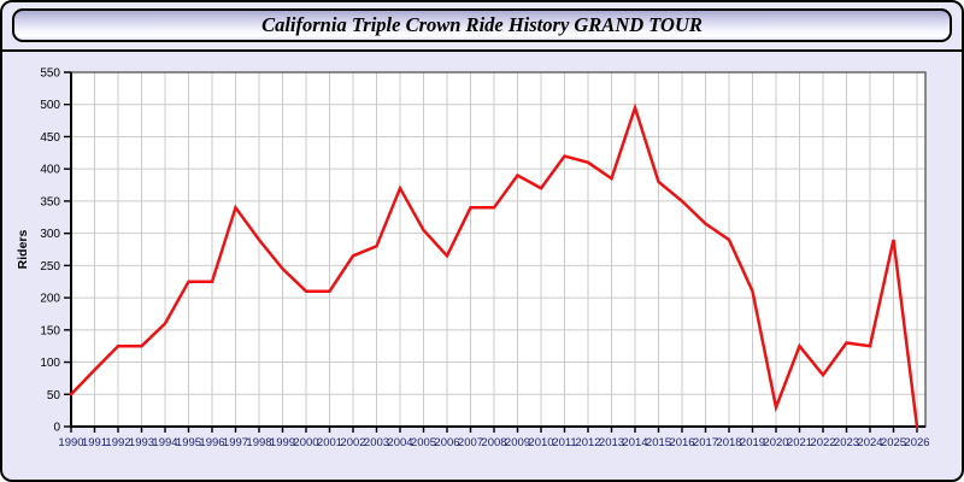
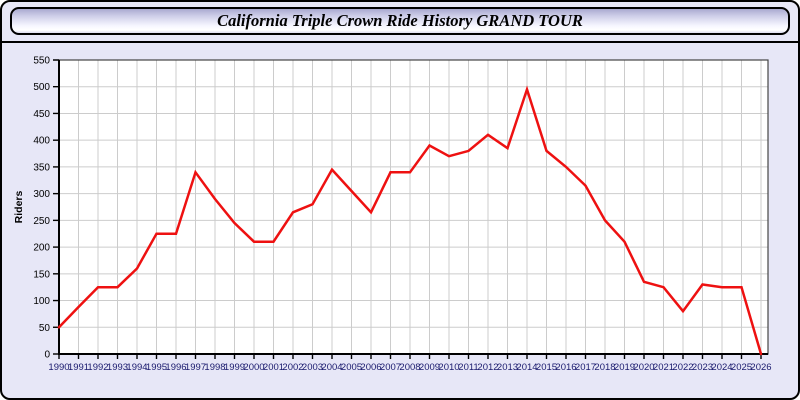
2004: 370 -> 340
2011: 420 -> 380
2018: 290 -> 250
2020: 30 -> 140
2025: 290 -> 120
